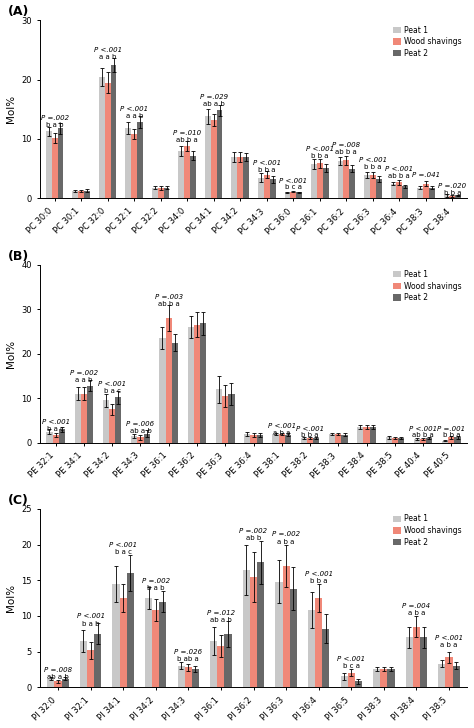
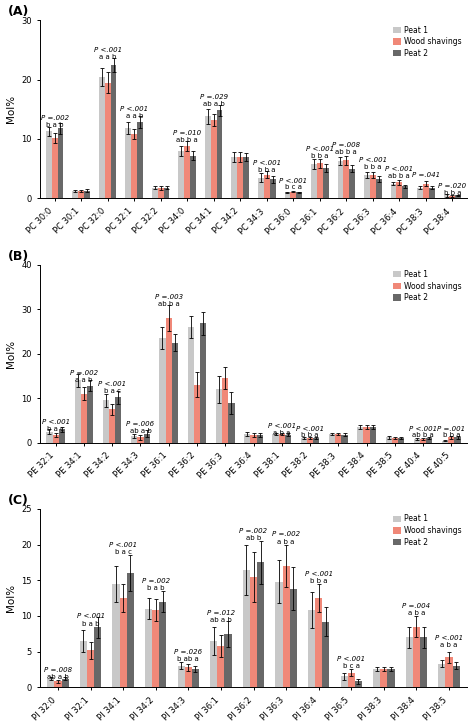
Peat 1/PE 34:1: 11.0 -> 14.0
Wood shavings/PE 36:2: 26.5 -> 13.0
Wood shavings/PE 36:3: 10.5 -> 14.5
Peat 2/PE 36:3: 11.0 -> 9.0
Peat 2/PI 32:1: 7.5 -> 8.4
Peat 1/PI 34:2: 12.5 -> 11.0
Peat 2/PI 36:4: 8.2 -> 9.2
